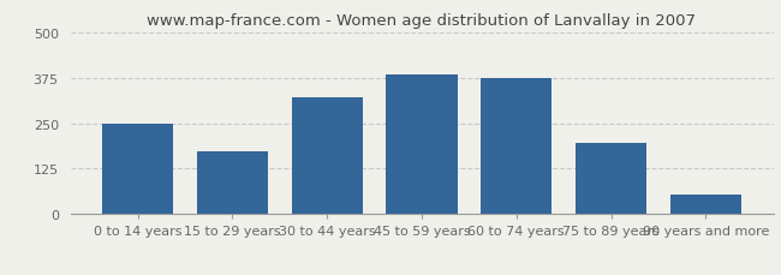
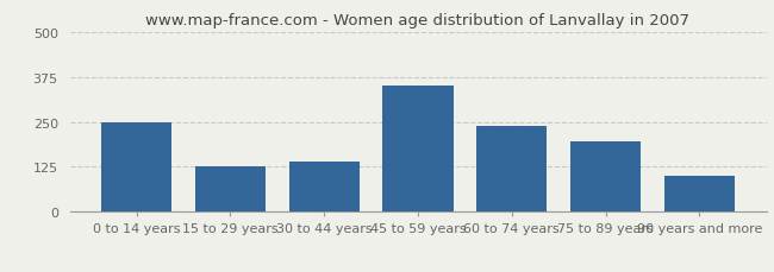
15 to 29 years: 172 -> 125
30 to 44 years: 320 -> 140
45 to 59 years: 383 -> 350
60 to 74 years: 373 -> 240
90 years and more: 55 -> 100
